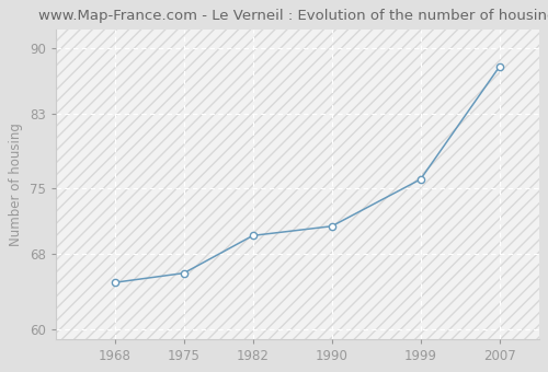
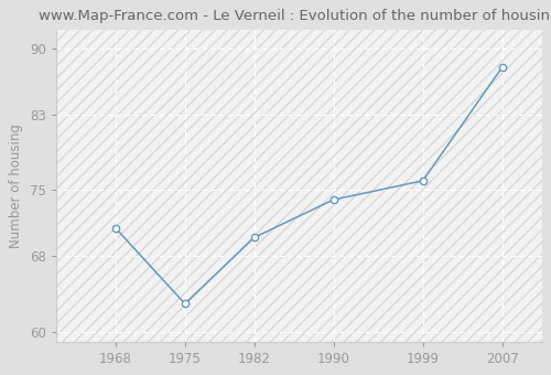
1968: 65 -> 71
1975: 66 -> 63
1990: 71 -> 74
